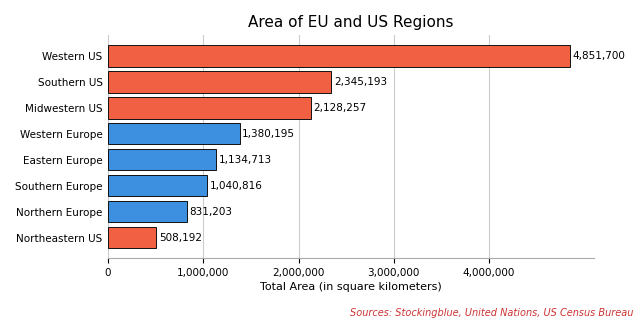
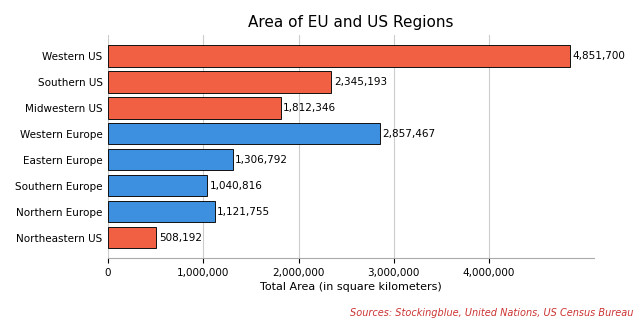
Midwestern US: 2,128,257 -> 1,812,346
Western Europe: 1,380,195 -> 2,857,467
Eastern Europe: 1,134,713 -> 1,306,792
Northern Europe: 831,203 -> 1,121,755
